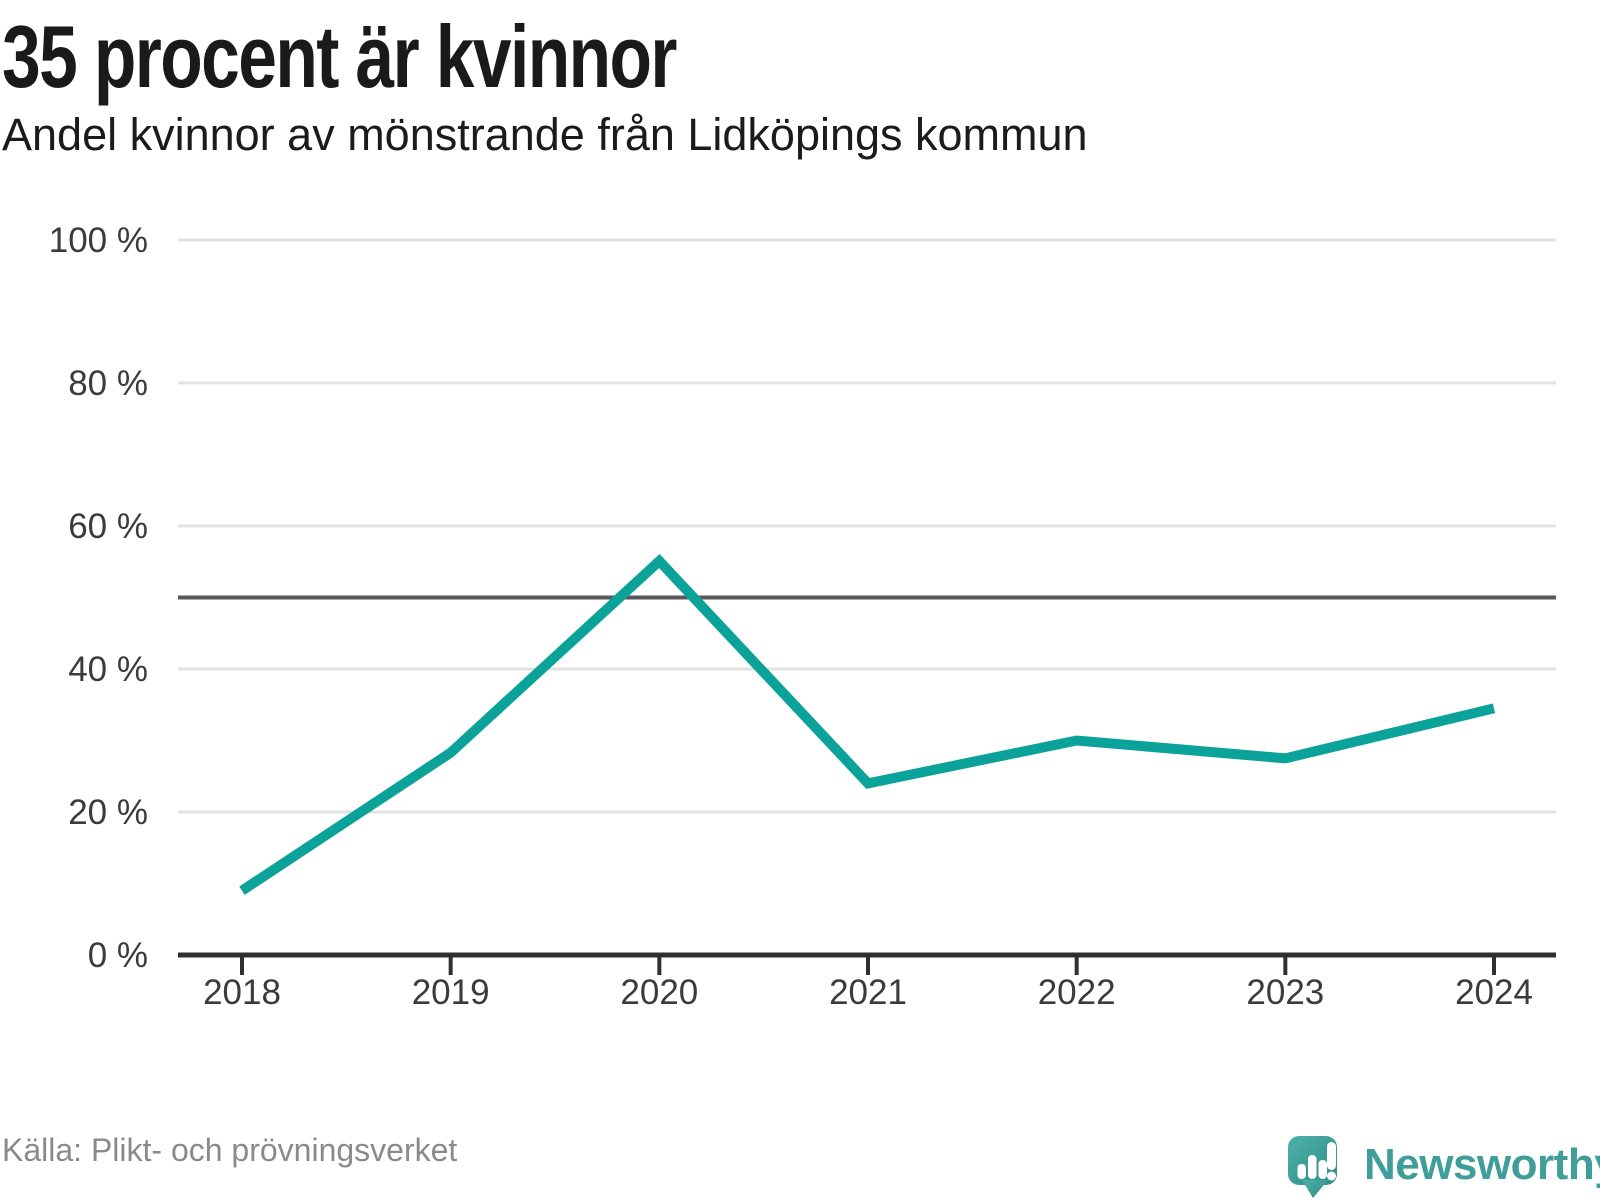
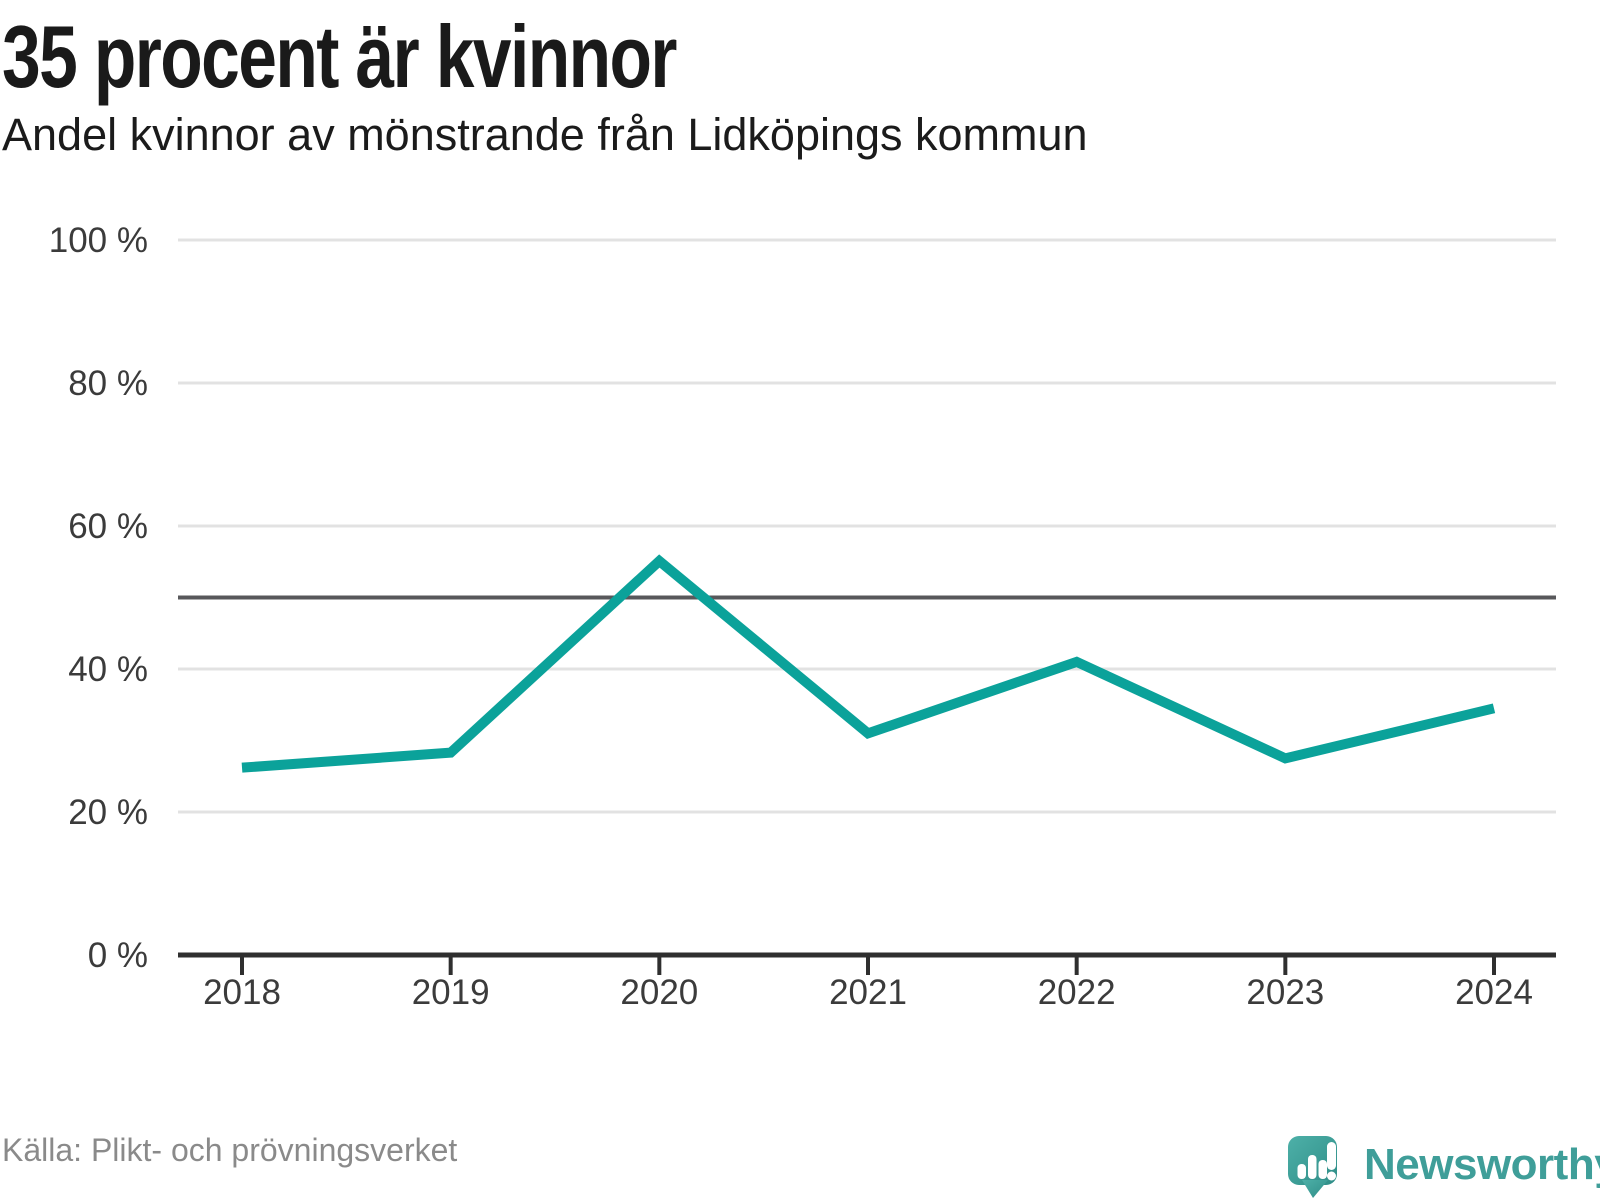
2018: 9% -> 26%
2021: 24% -> 31%
2022: 30% -> 41%
